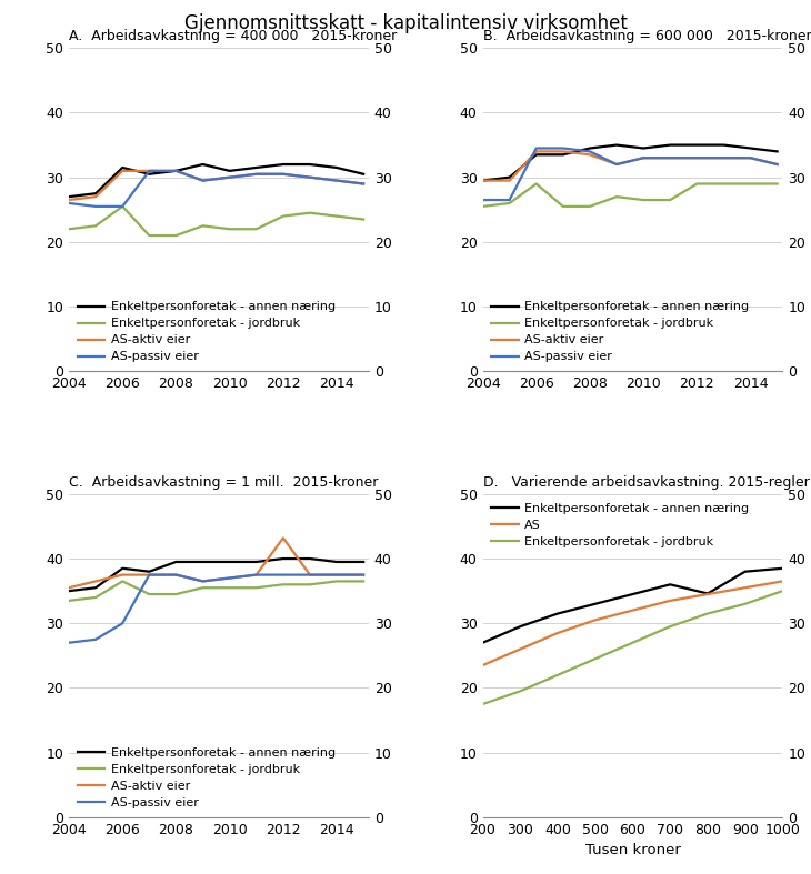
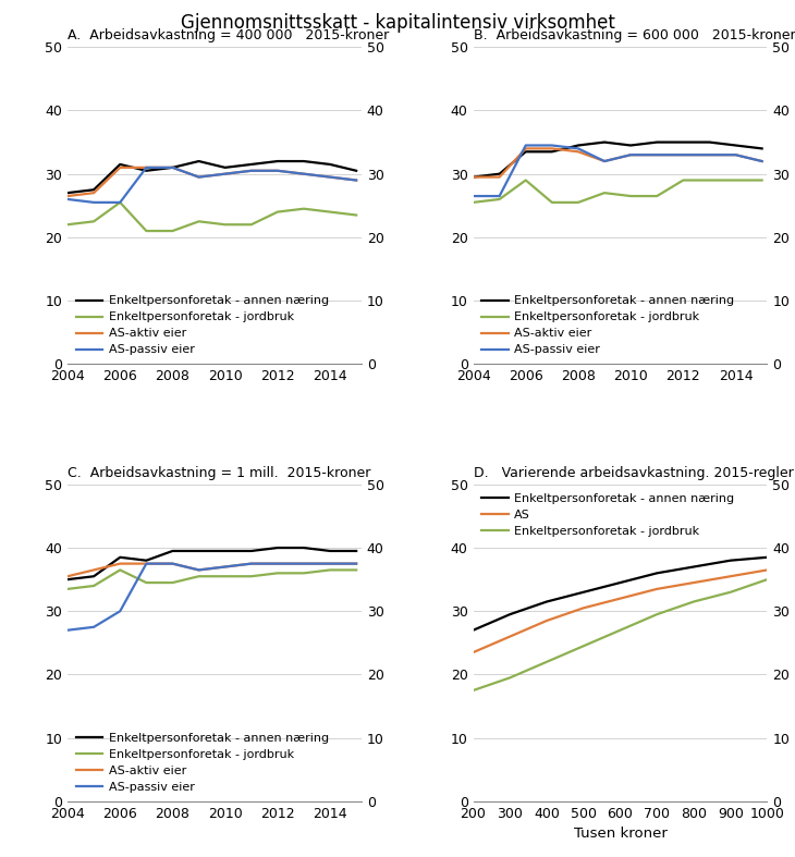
C. Arbeidsavkastning = 1 mill. 2015-kroner/AS-aktiv eier/2012: 43.2 -> 37.5
D. Varierende arbeidsavkastning. 2015-regler/Enkeltpersonforetak - annen næring/800: 34.6 -> 37.0
